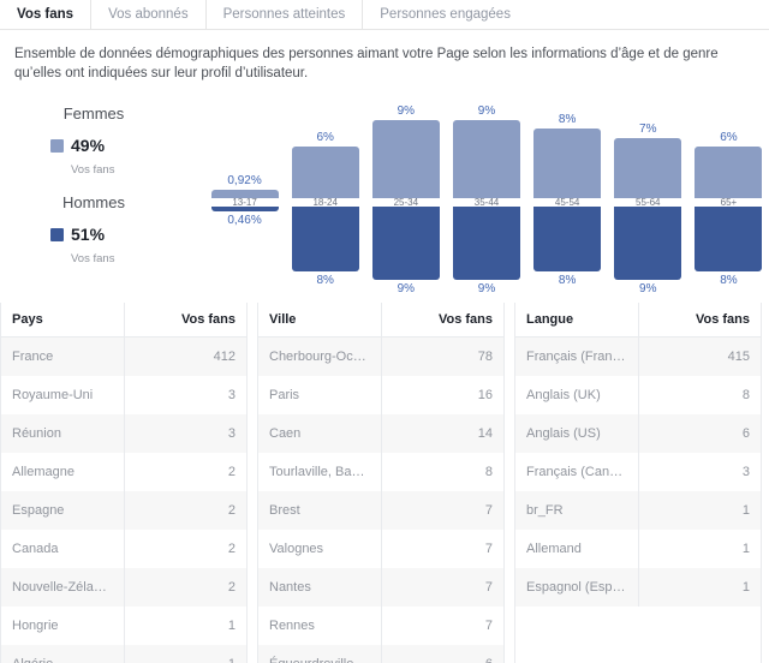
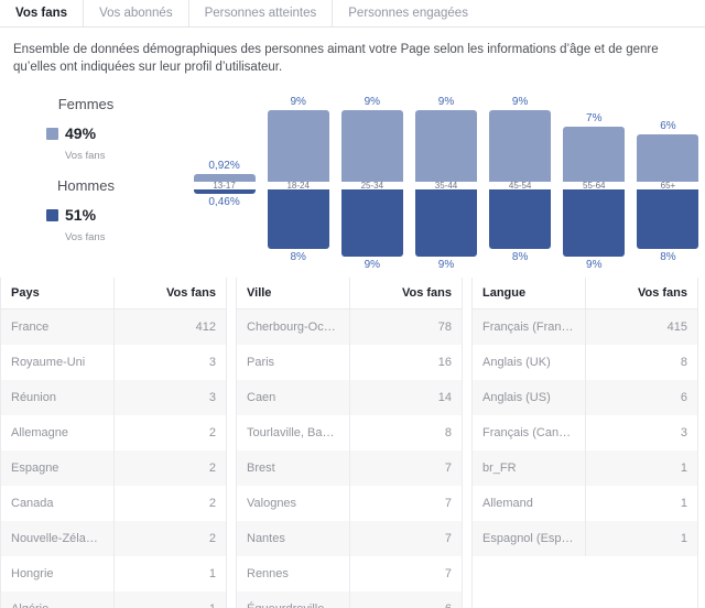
Femmes/18-24: 6% -> 9%
Femmes/45-54: 8% -> 9%
